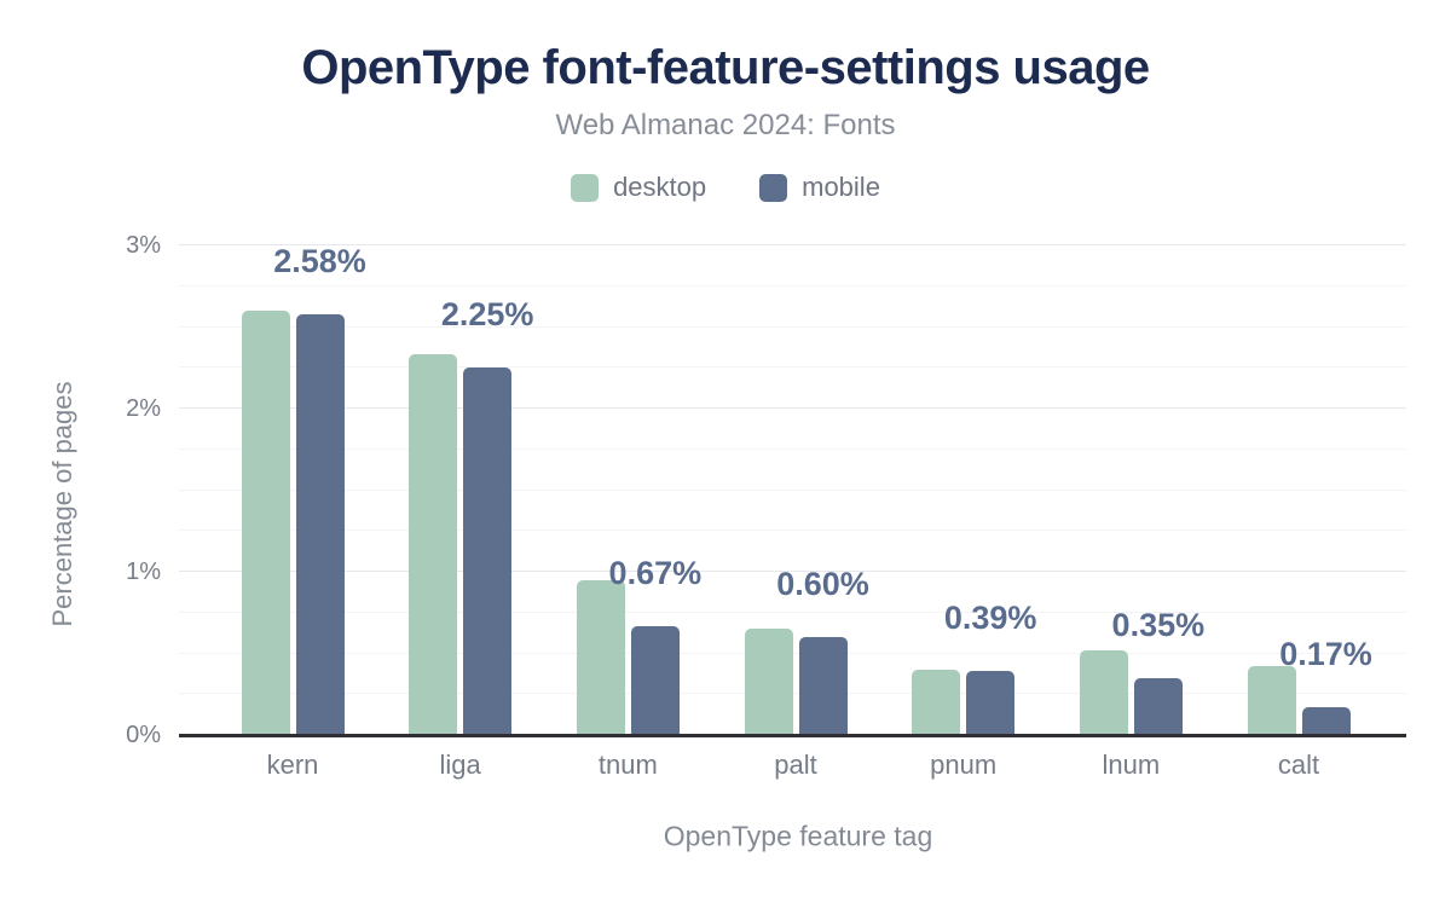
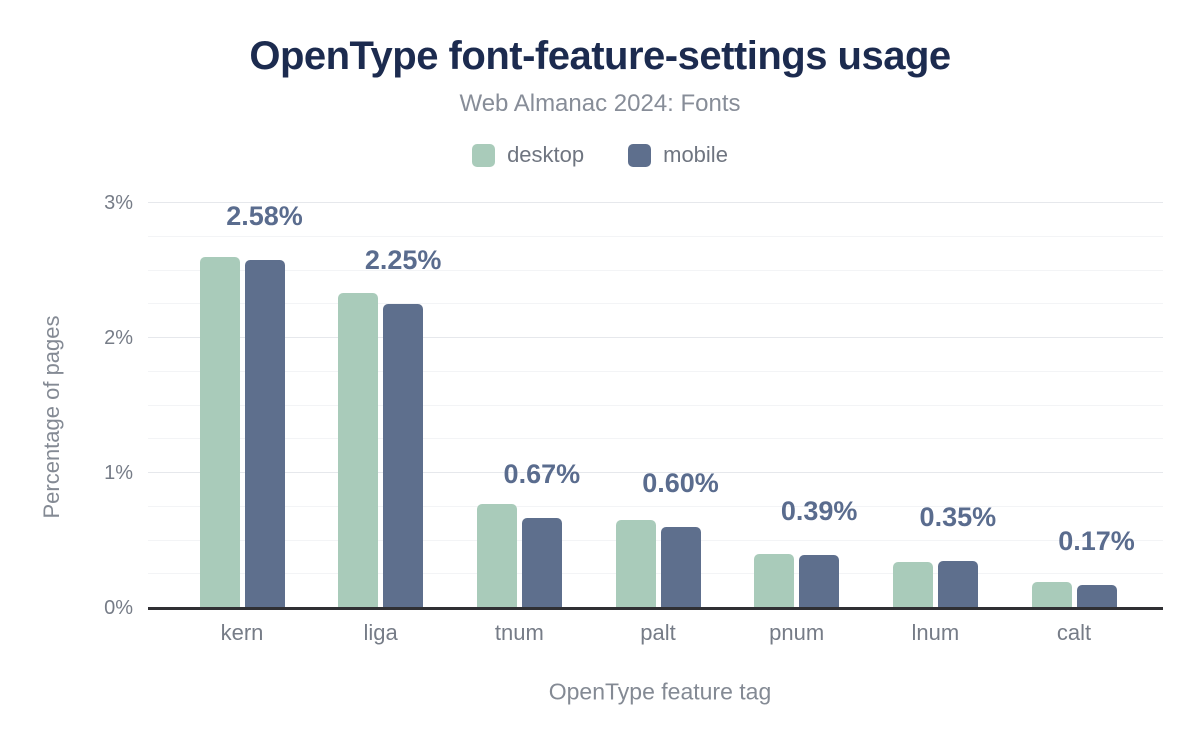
desktop/tnum: 0.95% -> 0.77%
desktop/lnum: 0.52% -> 0.34%
desktop/calt: 0.42% -> 0.19%
